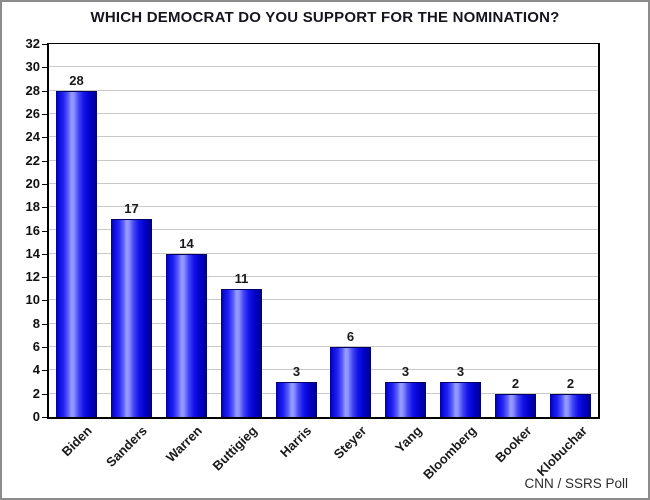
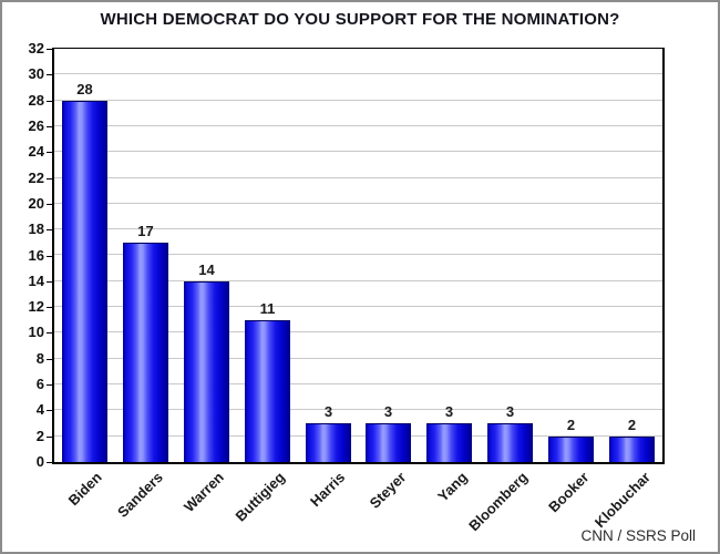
Steyer: 6 -> 3
